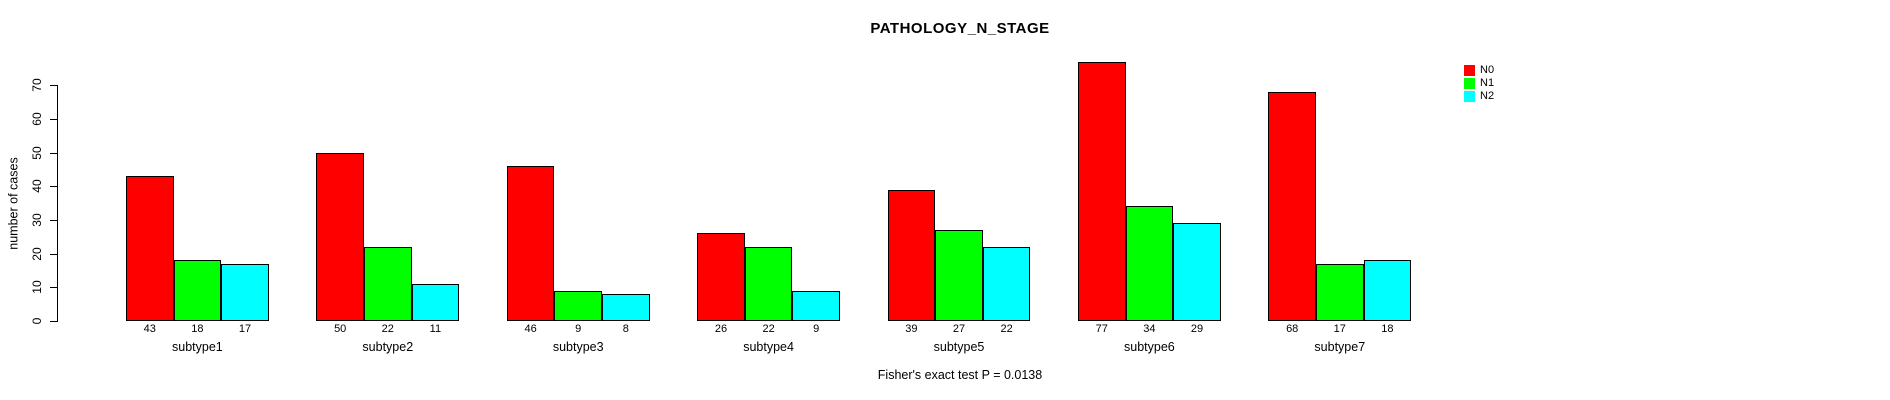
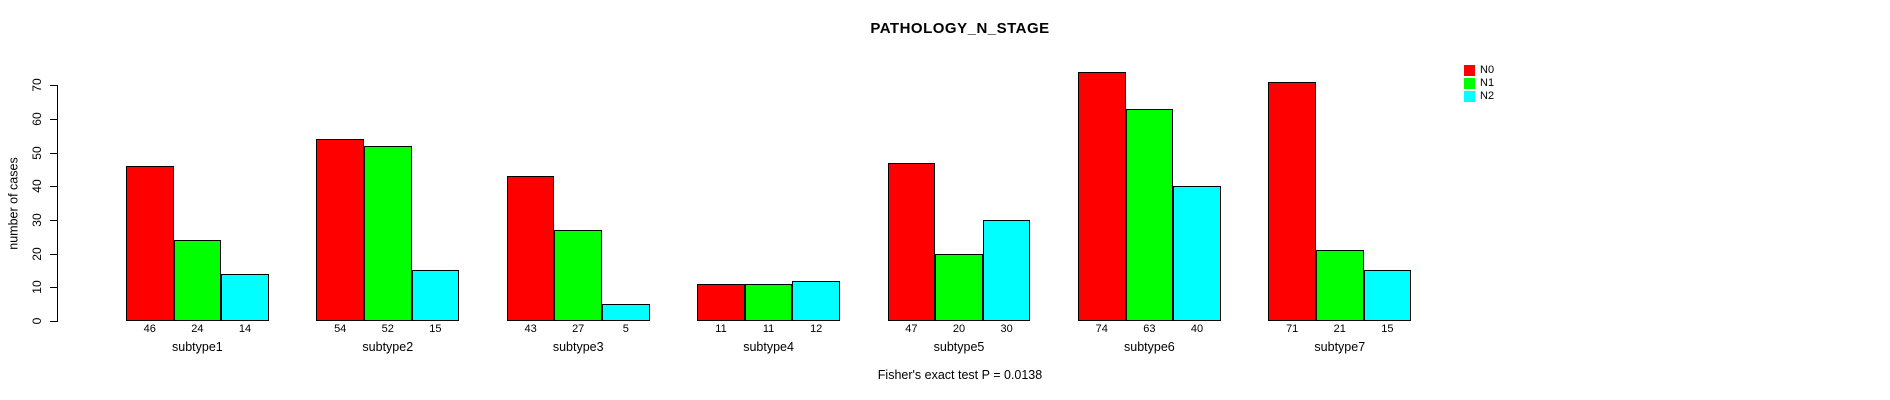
N0/subtype1: 43 -> 46
N1/subtype1: 18 -> 24
N2/subtype1: 17 -> 14
N0/subtype2: 50 -> 54
N1/subtype2: 22 -> 52
N2/subtype2: 11 -> 15
N0/subtype3: 46 -> 43
N1/subtype3: 9 -> 27
N2/subtype3: 8 -> 5
N0/subtype4: 26 -> 11
N1/subtype4: 22 -> 11
N2/subtype4: 9 -> 12
N0/subtype5: 39 -> 47
N1/subtype5: 27 -> 20
N2/subtype5: 22 -> 30
N0/subtype6: 77 -> 74
N1/subtype6: 34 -> 63
N2/subtype6: 29 -> 40
N0/subtype7: 68 -> 71
N1/subtype7: 17 -> 21
N2/subtype7: 18 -> 15
